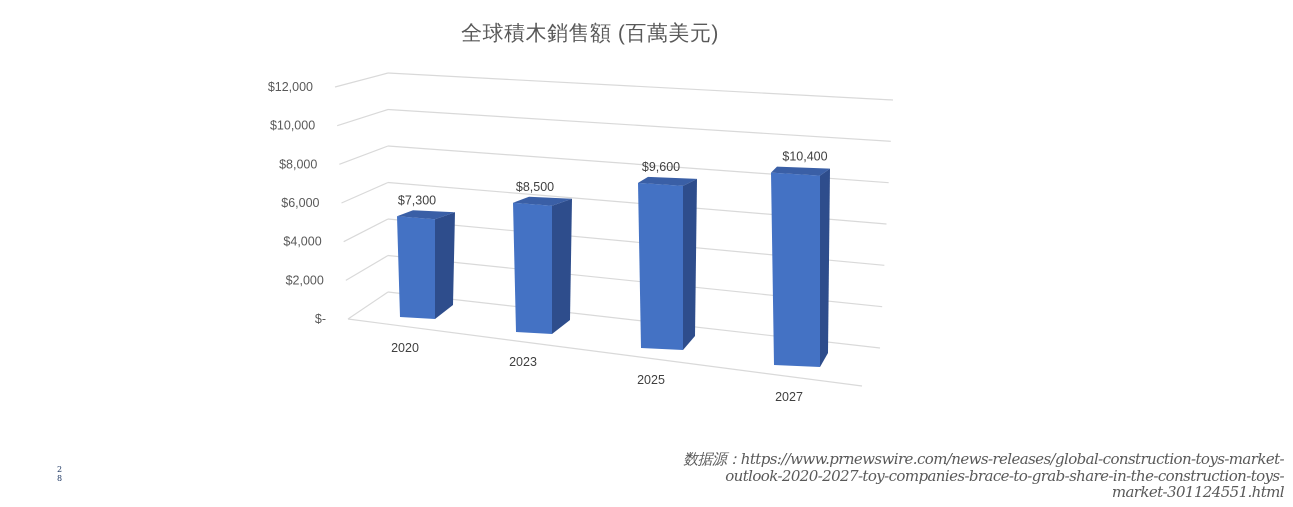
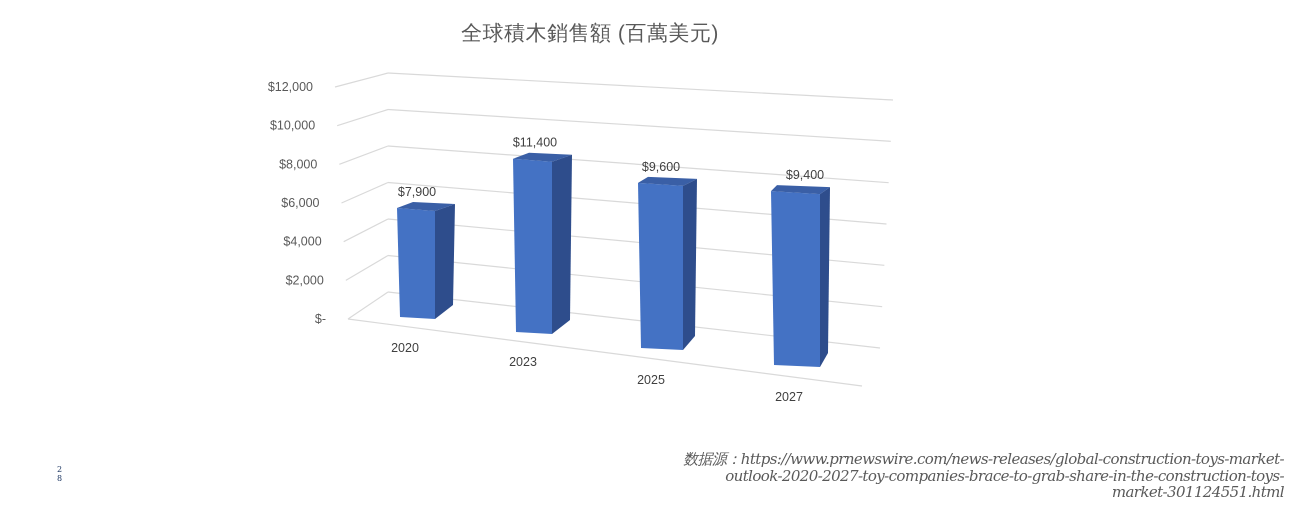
2020: $7,300 -> $7,900
2023: $8,500 -> $11,400
2027: $10,400 -> $9,400
